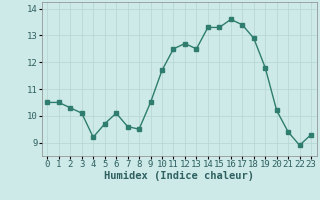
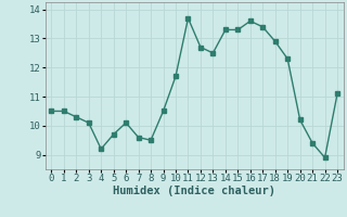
11: 12.5 -> 13.7
19: 11.8 -> 12.3
23: 9.3 -> 11.1
